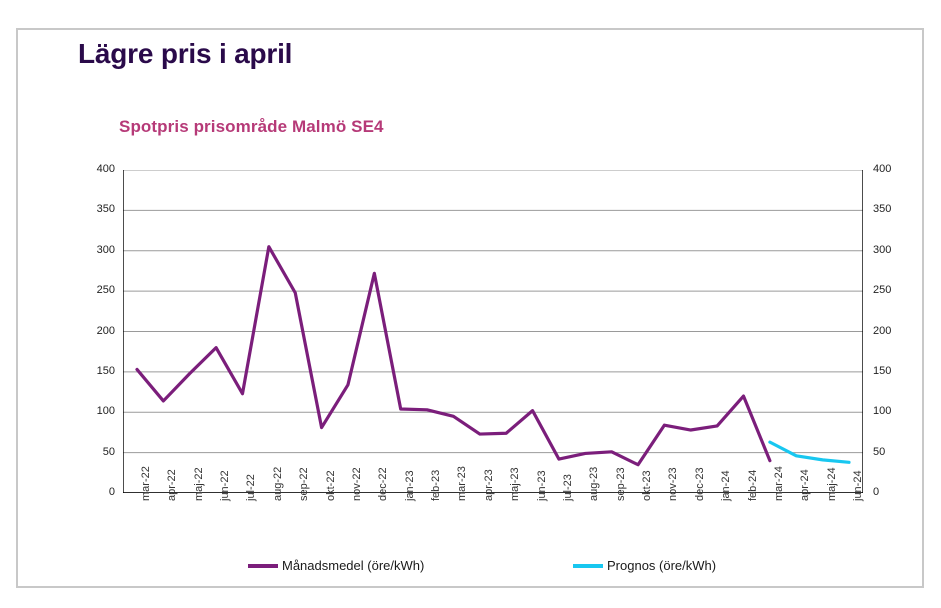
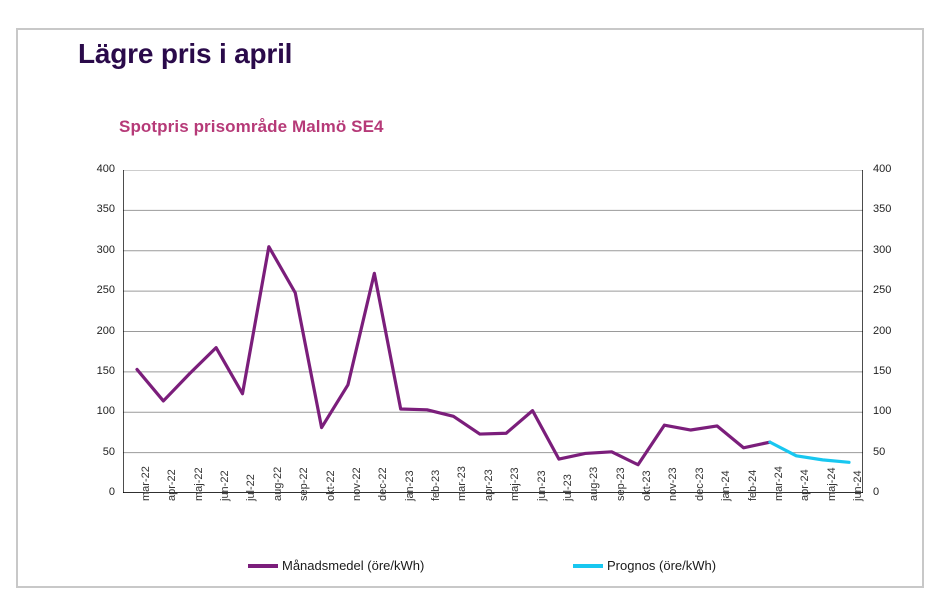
Månadsmedel (öre/kWh)/feb-24: 120 -> 60
Månadsmedel (öre/kWh)/mar-24: 40 -> 60
